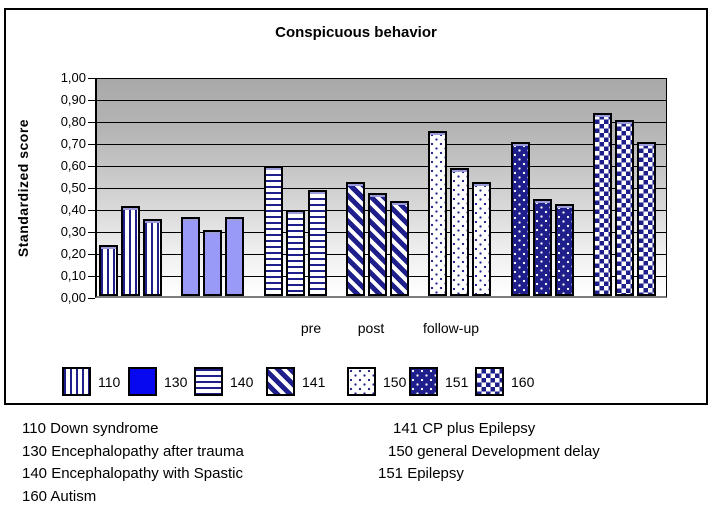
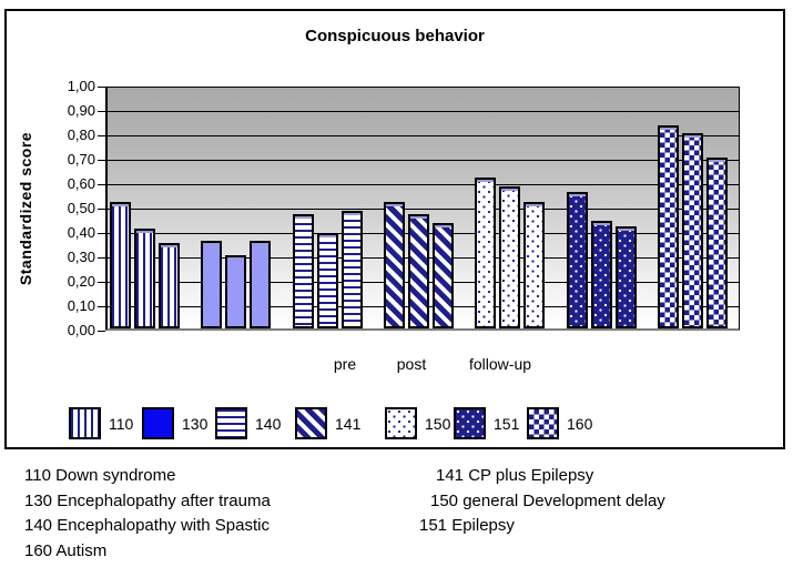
110/pre: 0,23 -> 0,52
140/pre: 0,59 -> 0,47
150/pre: 0,75 -> 0,62
151/pre: 0,70 -> 0,56
